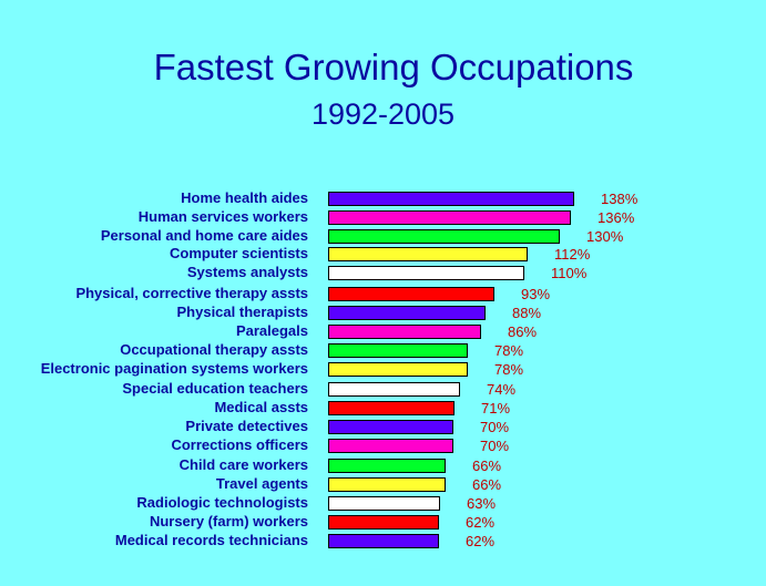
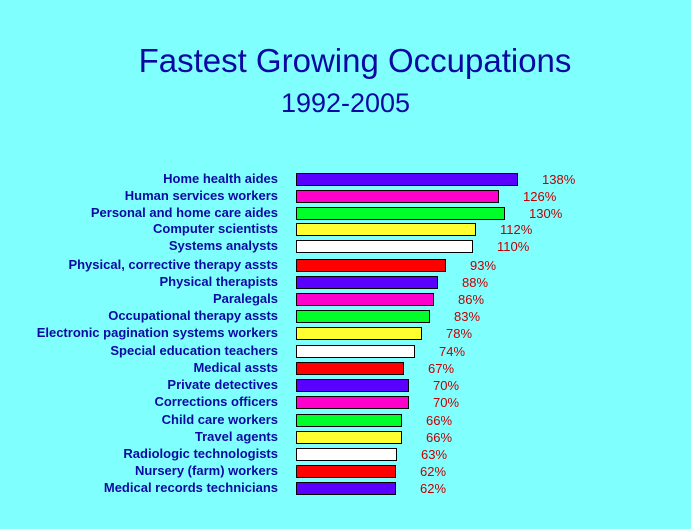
Human services workers: 136% -> 126%
Occupational therapy assts: 78% -> 83%
Medical assts: 71% -> 67%
